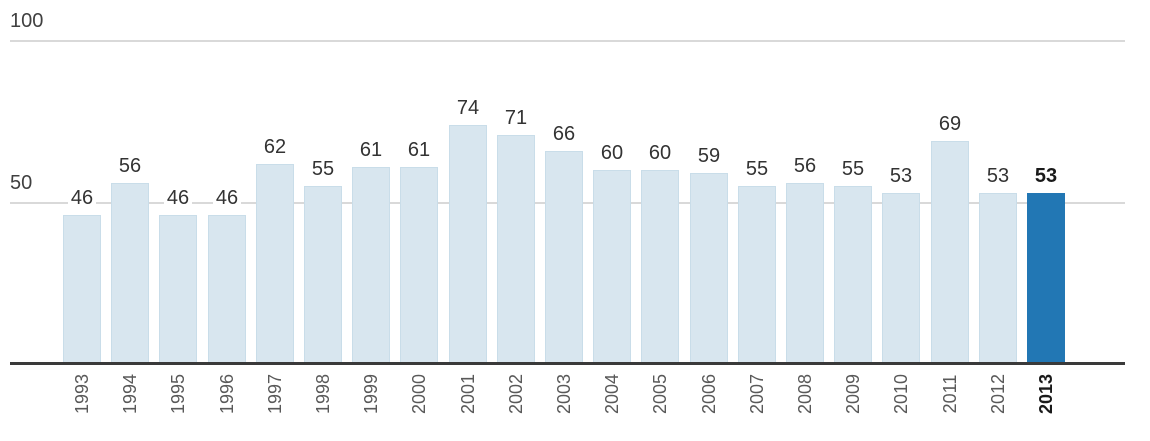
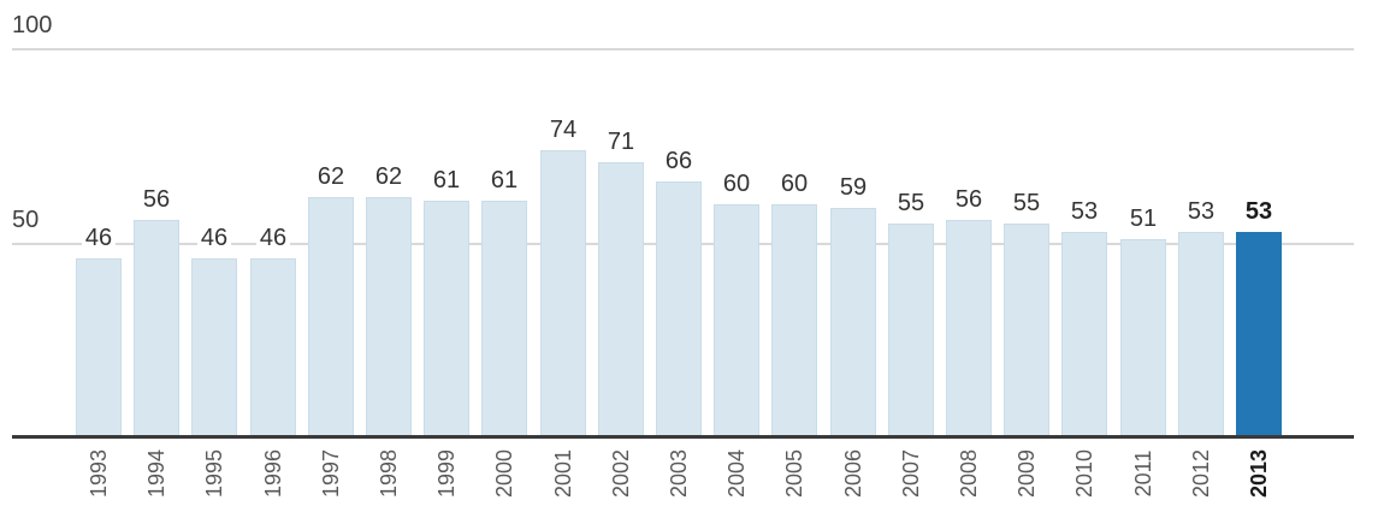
1998: 55 -> 62
2011: 69 -> 51
